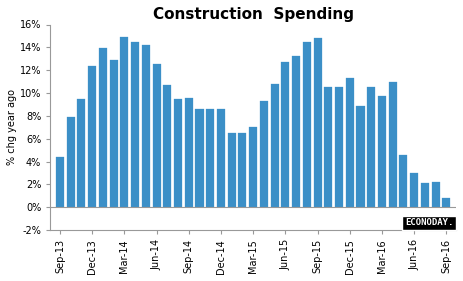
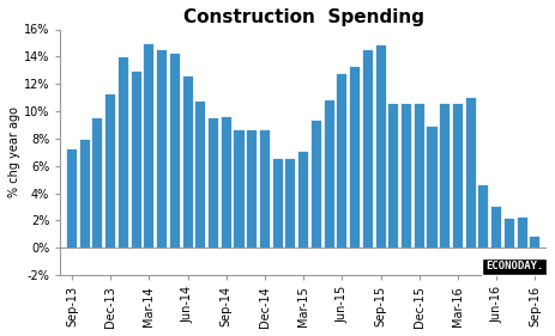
Sep-13: 4.4% -> 7.2%
Dec-13: 12.4% -> 11.2%
Dec-15: 11.3% -> 10.5%
Mar-16: 9.7% -> 10.5%
